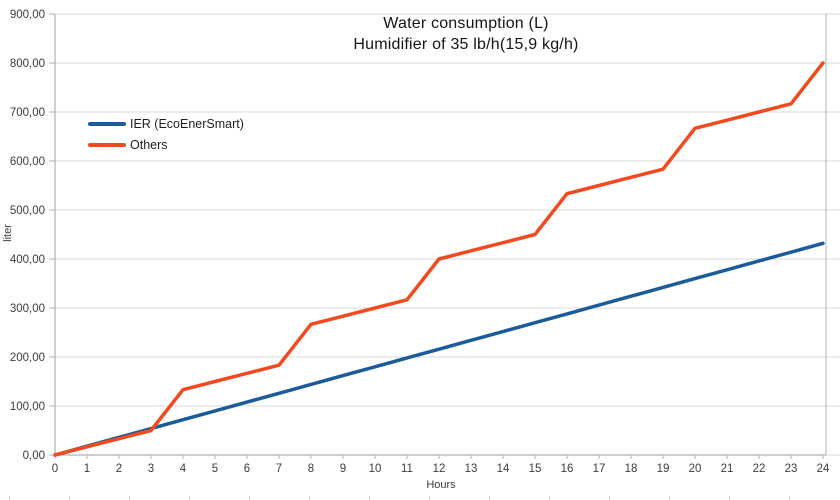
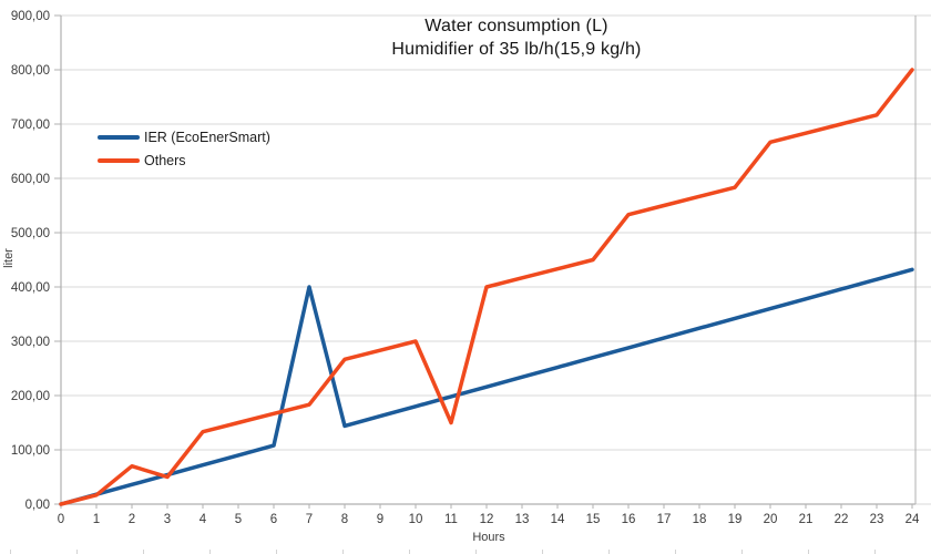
Others/2: 30 -> 70
IER (EcoEnerSmart)/7: 130 -> 400
Others/11: 320 -> 150
